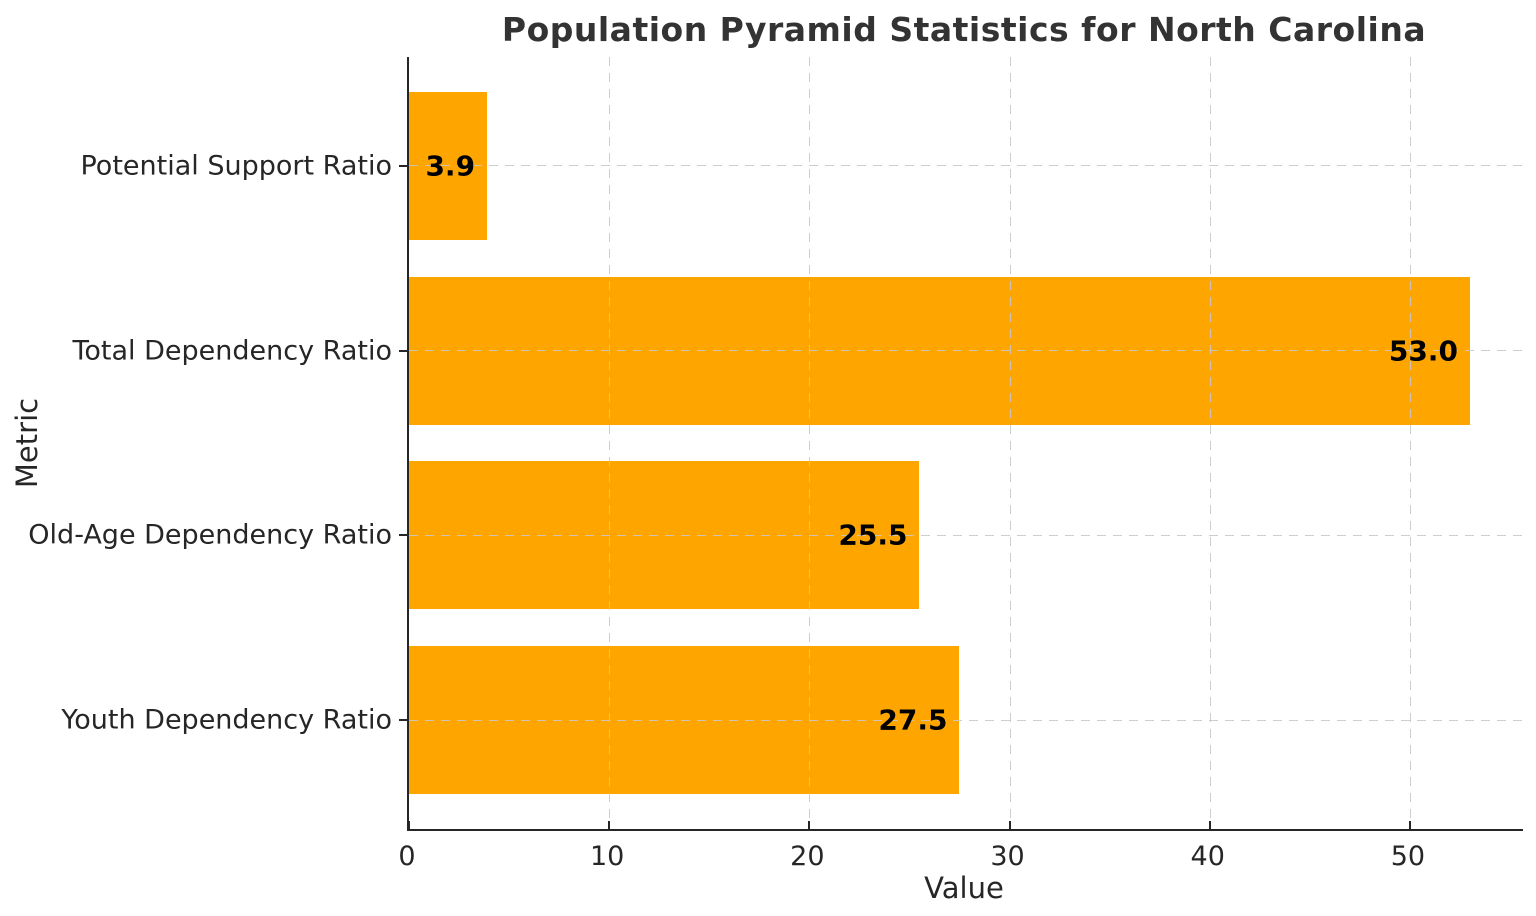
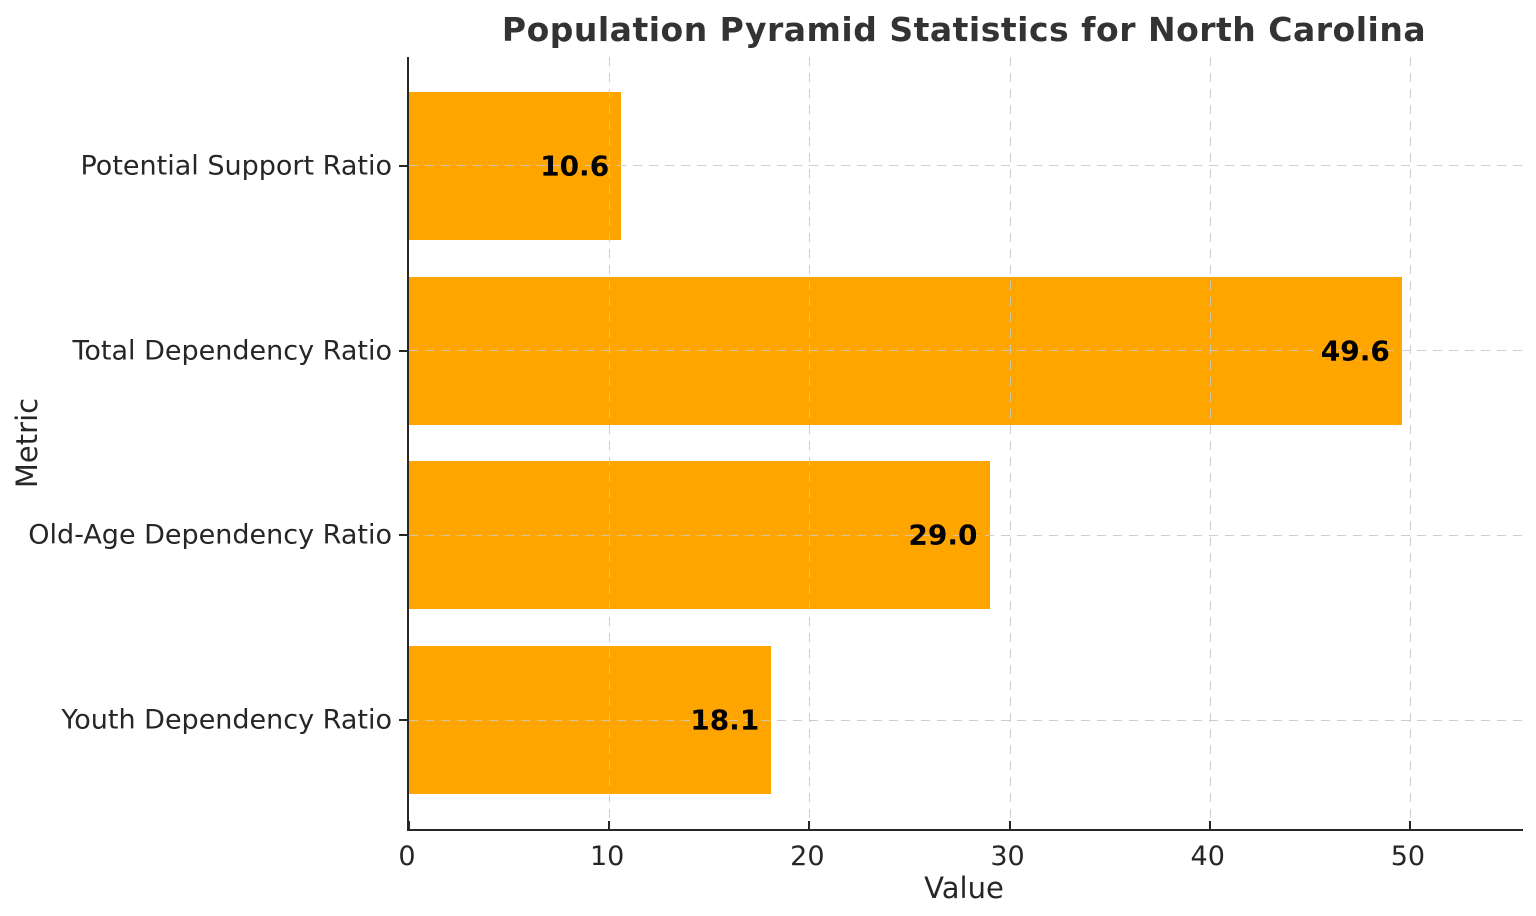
Potential Support Ratio: 3.9 -> 10.6
Total Dependency Ratio: 53.0 -> 49.6
Old-Age Dependency Ratio: 25.5 -> 29.0
Youth Dependency Ratio: 27.5 -> 18.1
